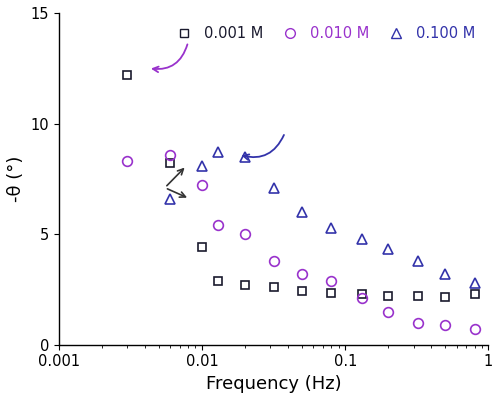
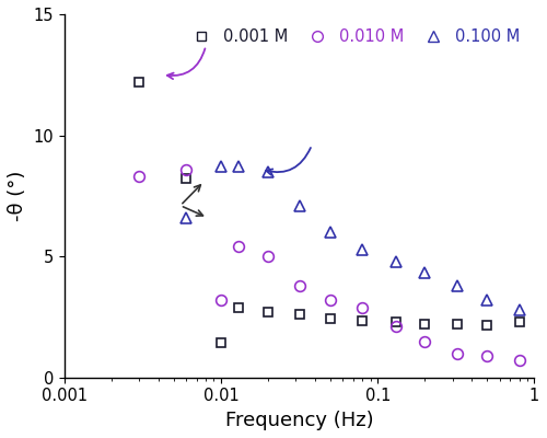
0.001 M/0.01: 4.40 -> 1.45
0.010 M/0.01: 7.2 -> 3.2
0.100 M/0.01: 8.10 -> 8.70
